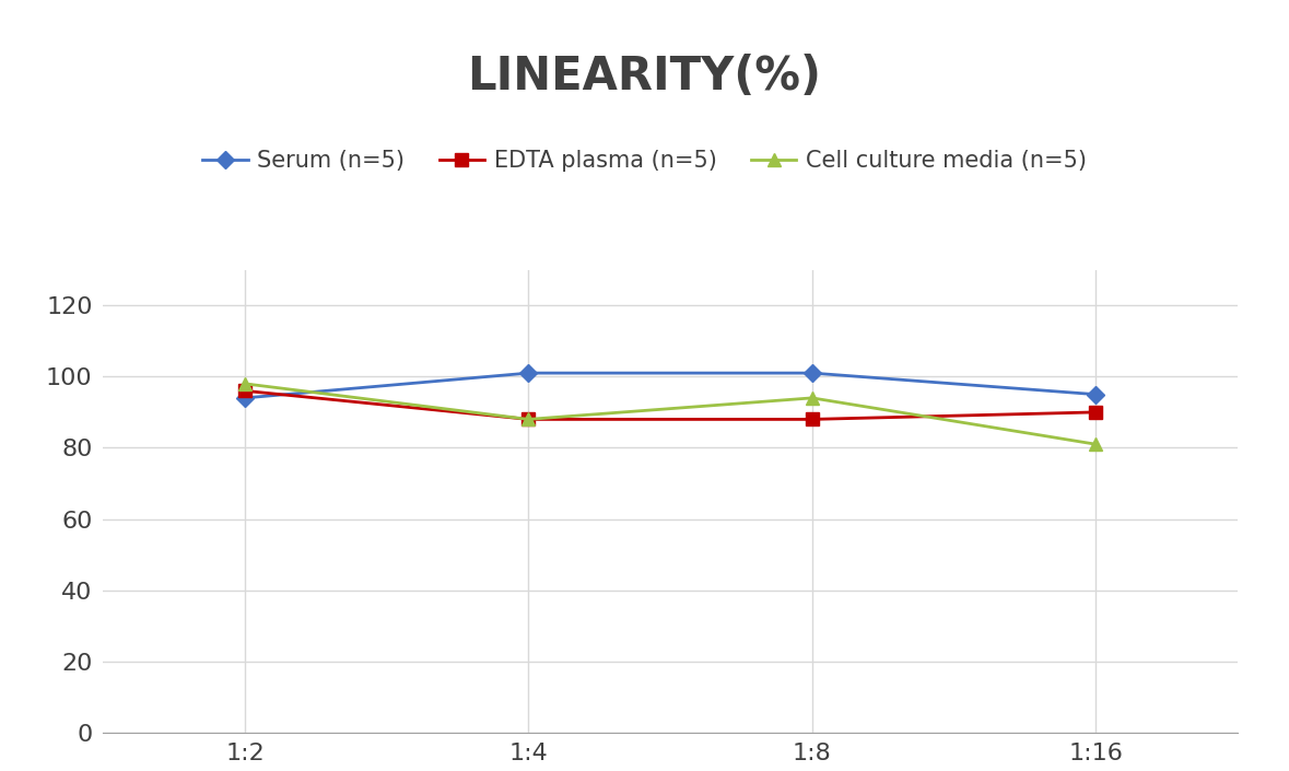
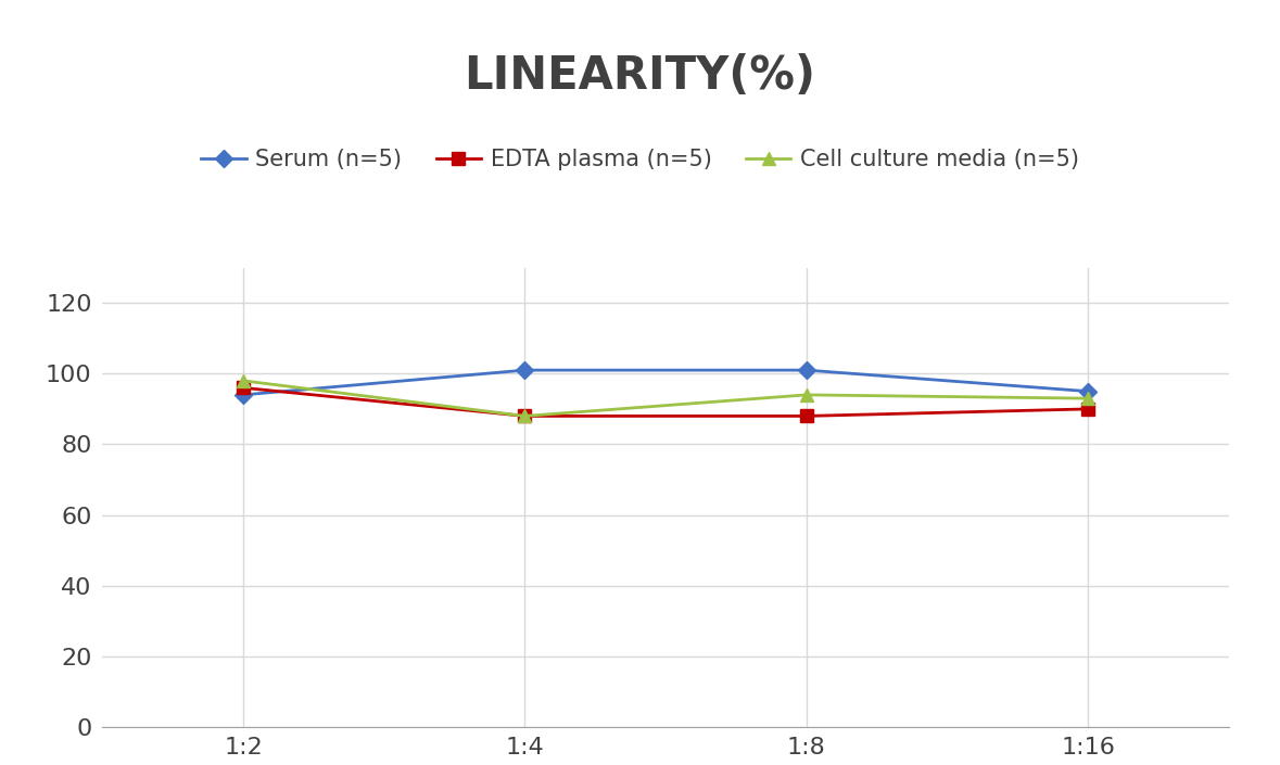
Cell culture media (n=5)/1:16: 81 -> 93
